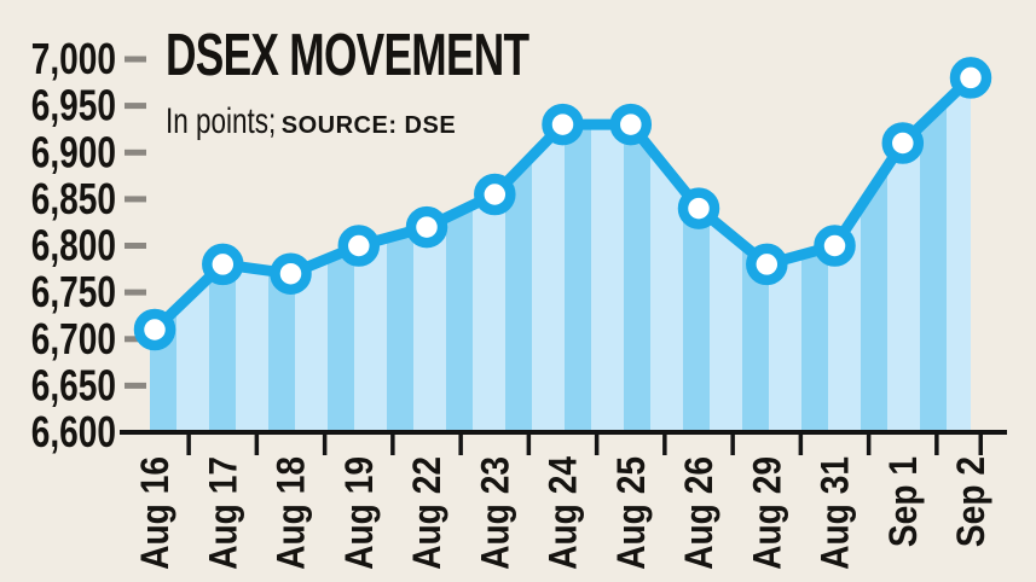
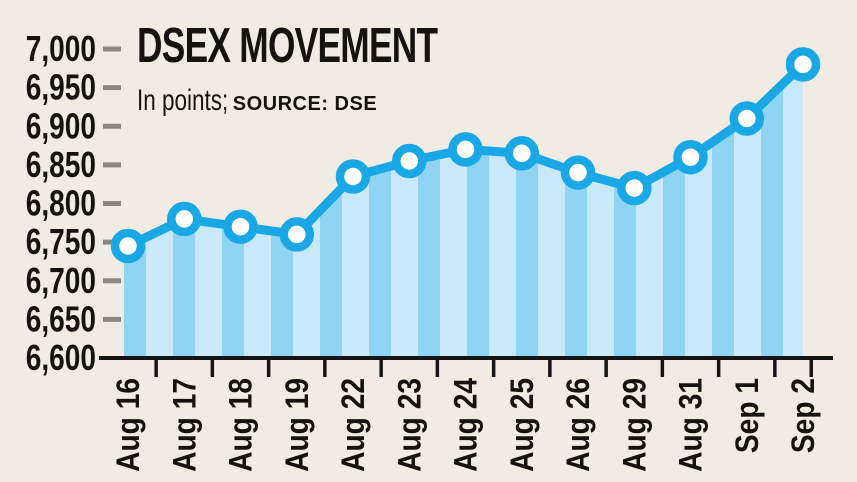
Aug 16: 6710 -> 6740
Aug 19: 6800 -> 6760
Aug 22: 6820 -> 6840
Aug 24: 6930 -> 6870
Aug 25: 6930 -> 6860
Aug 29: 6780 -> 6820
Aug 31: 6800 -> 6860
